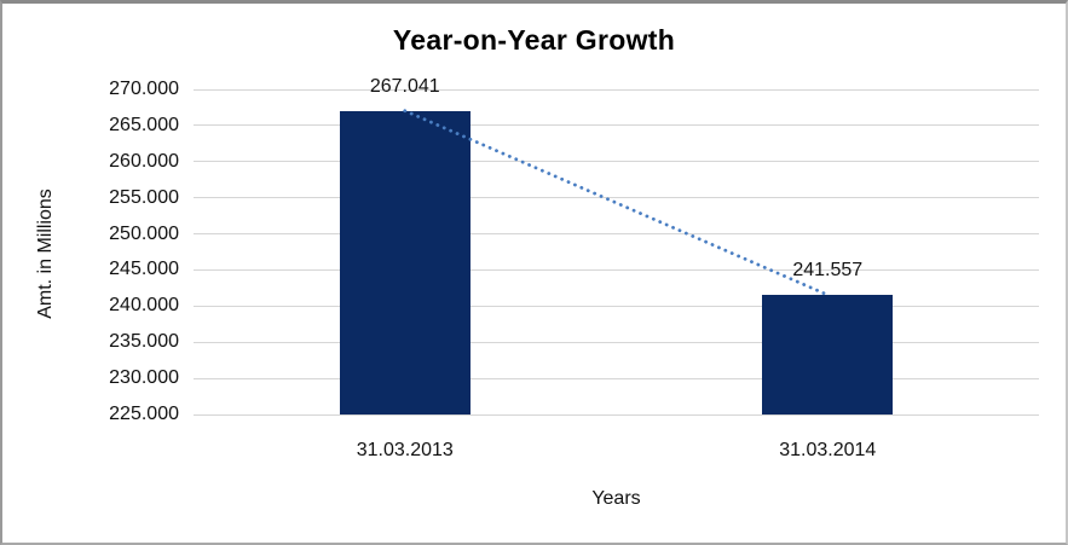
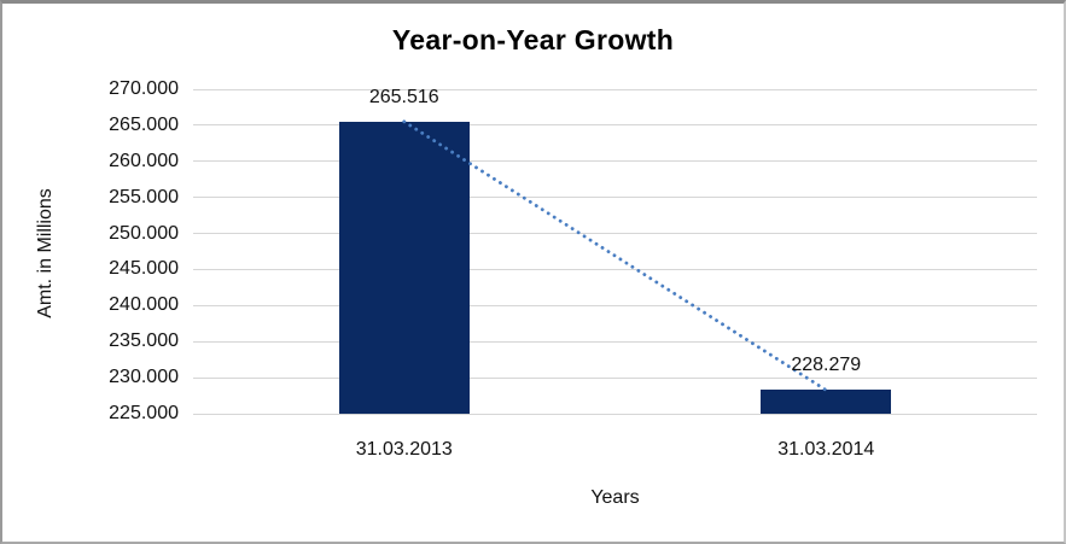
31.03.2013: 267.041 -> 265.516
31.03.2014: 241.557 -> 228.279
